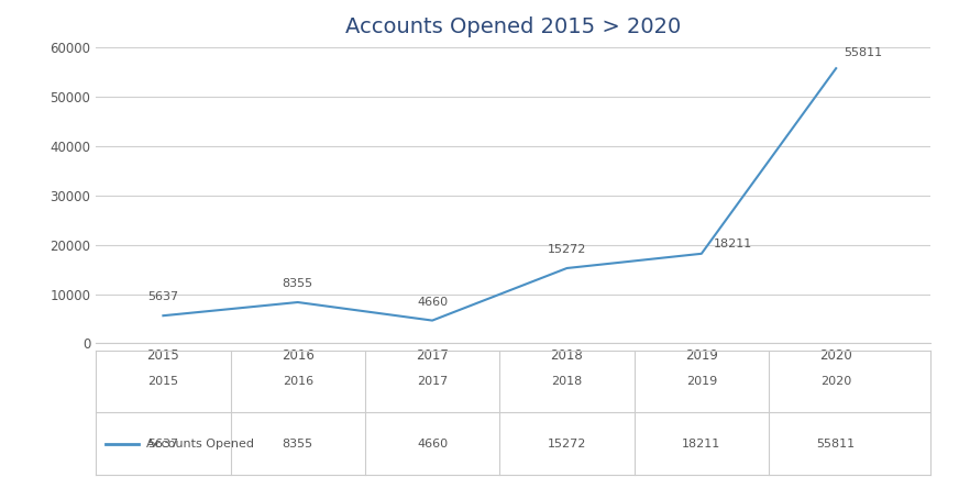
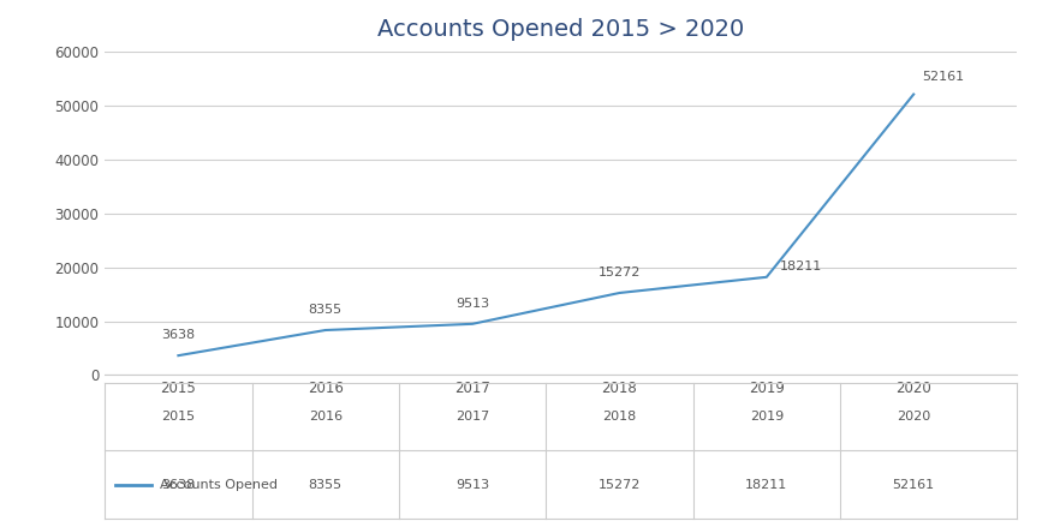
2015: 5637 -> 3638
2017: 4660 -> 9513
2020: 55811 -> 52161
